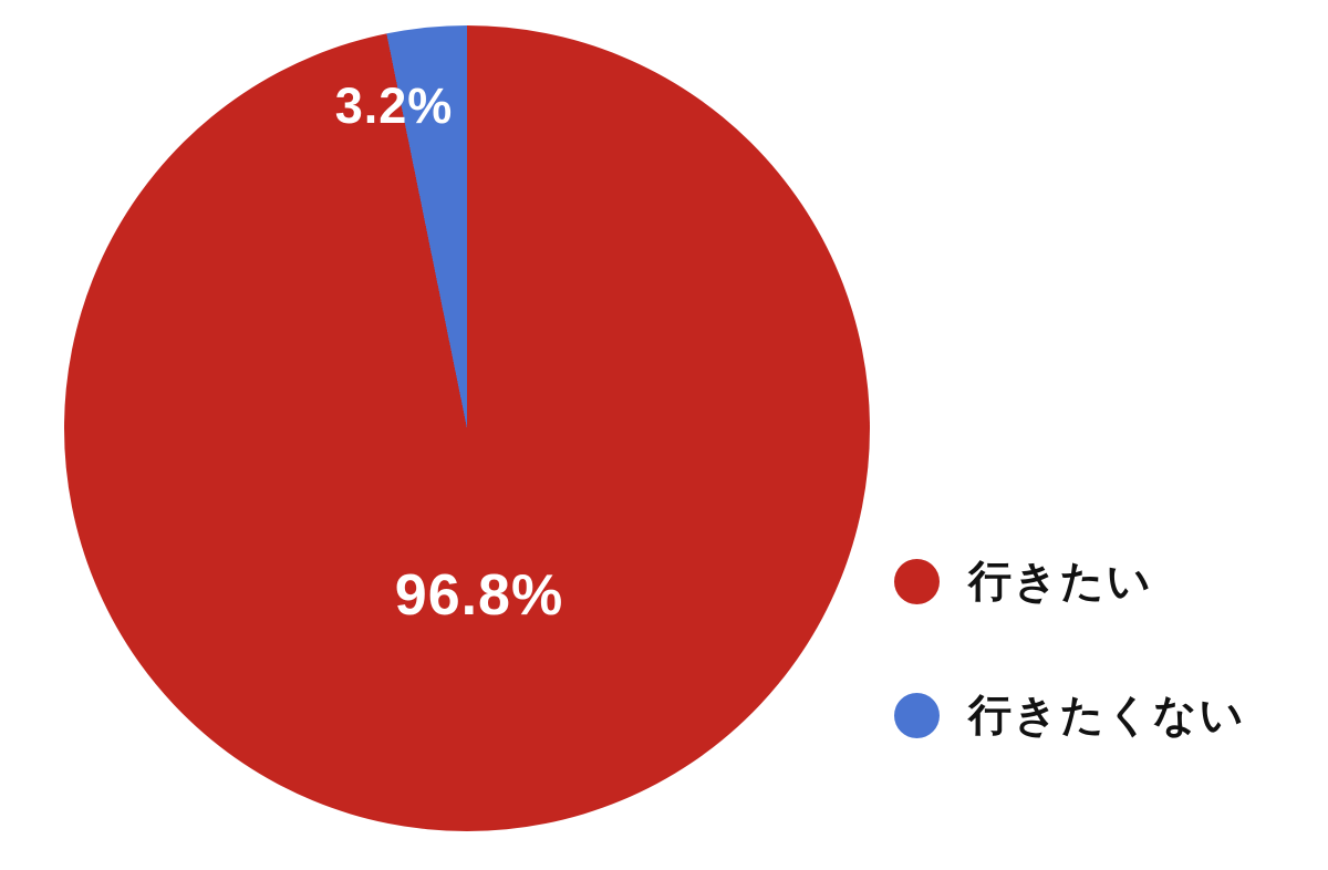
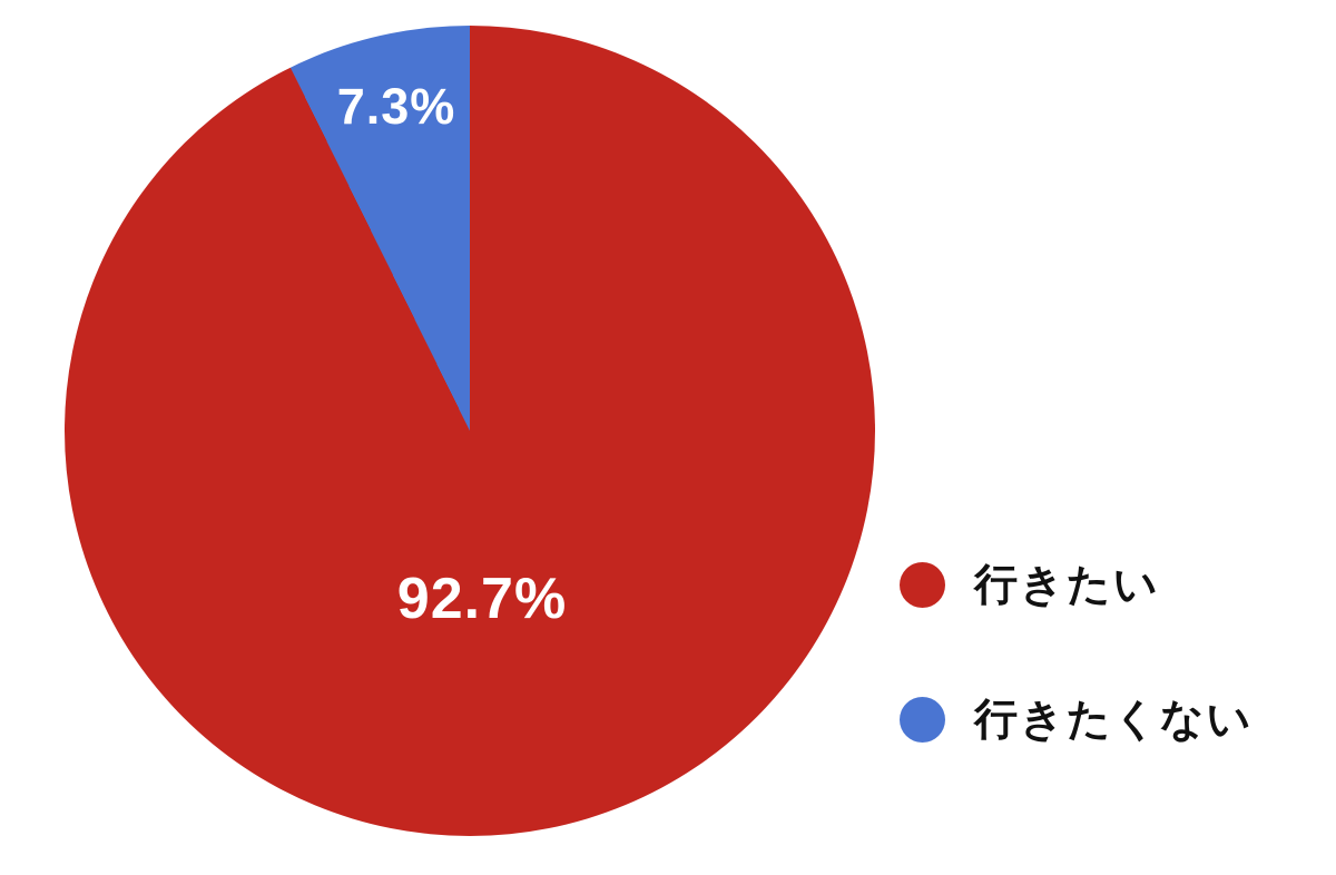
行きたい: 96.8% -> 92.7%
行きたくない: 3.2% -> 7.3%
